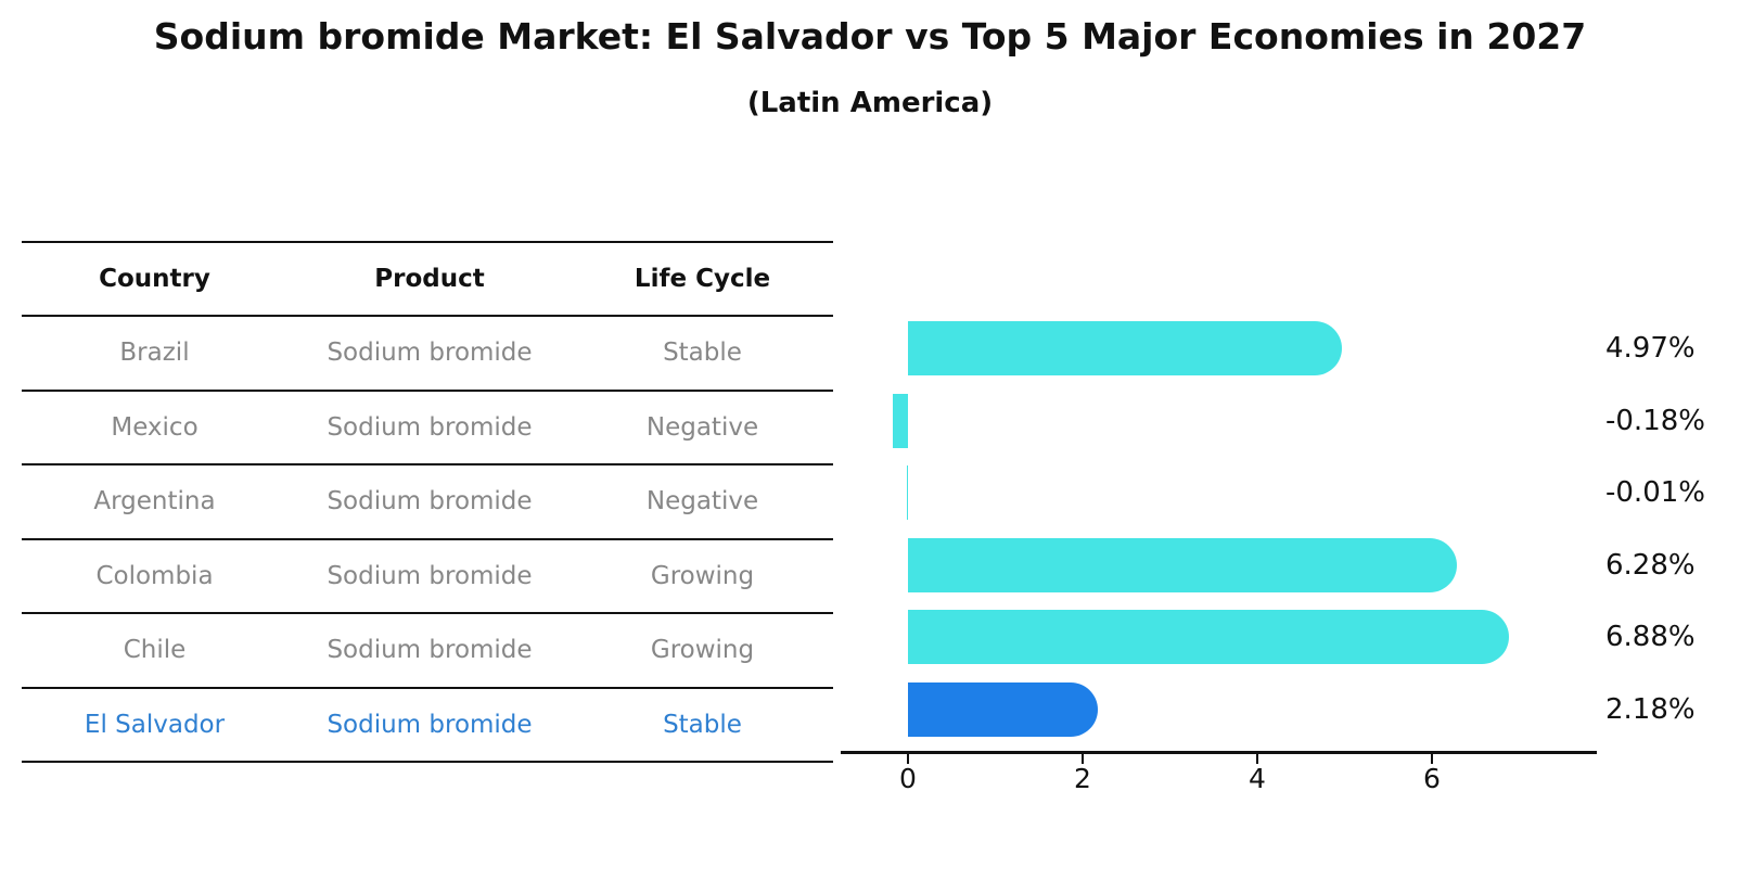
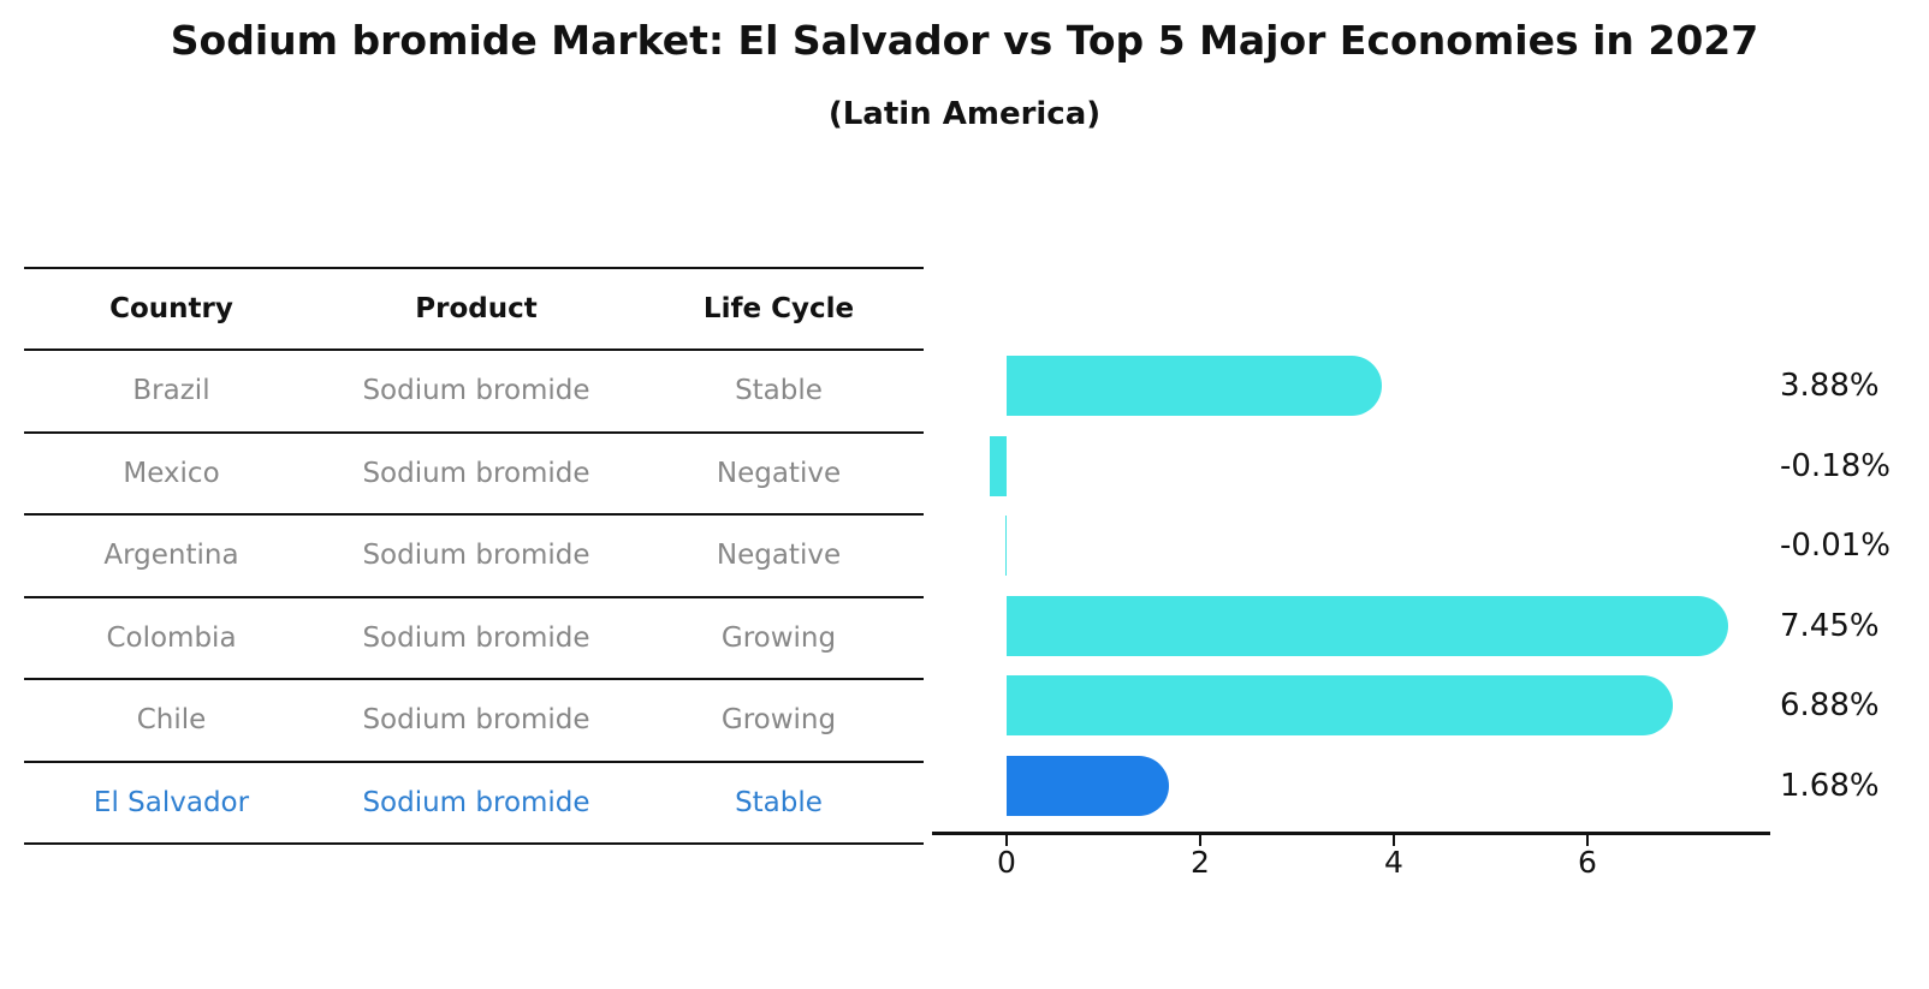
Brazil: 4.97% -> 3.88%
Colombia: 6.28% -> 7.45%
El Salvador: 2.18% -> 1.68%
